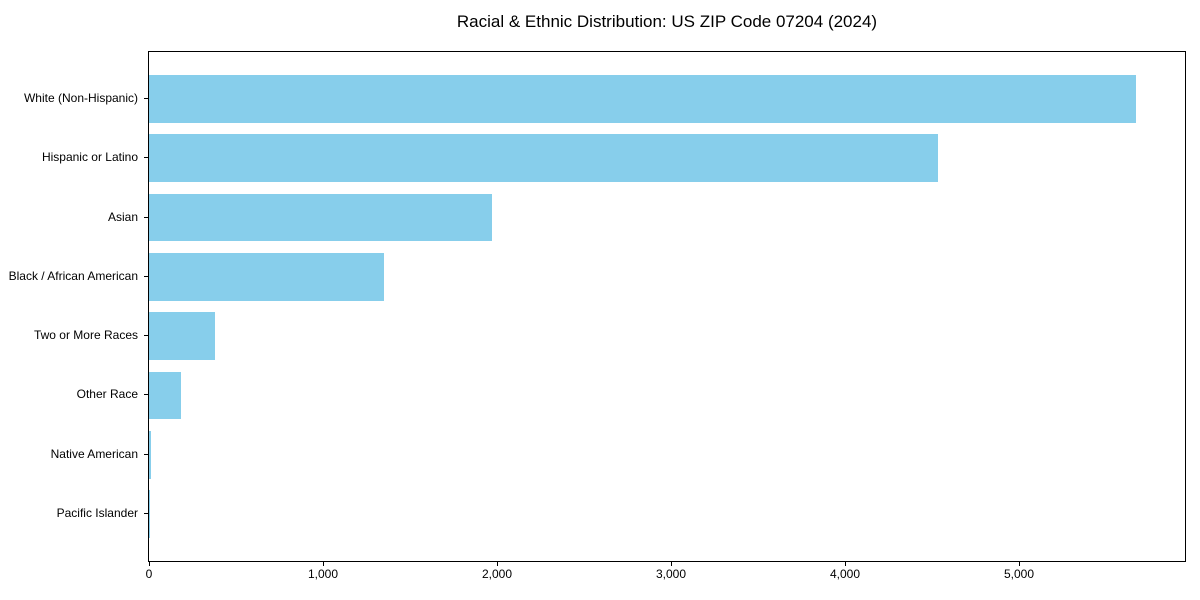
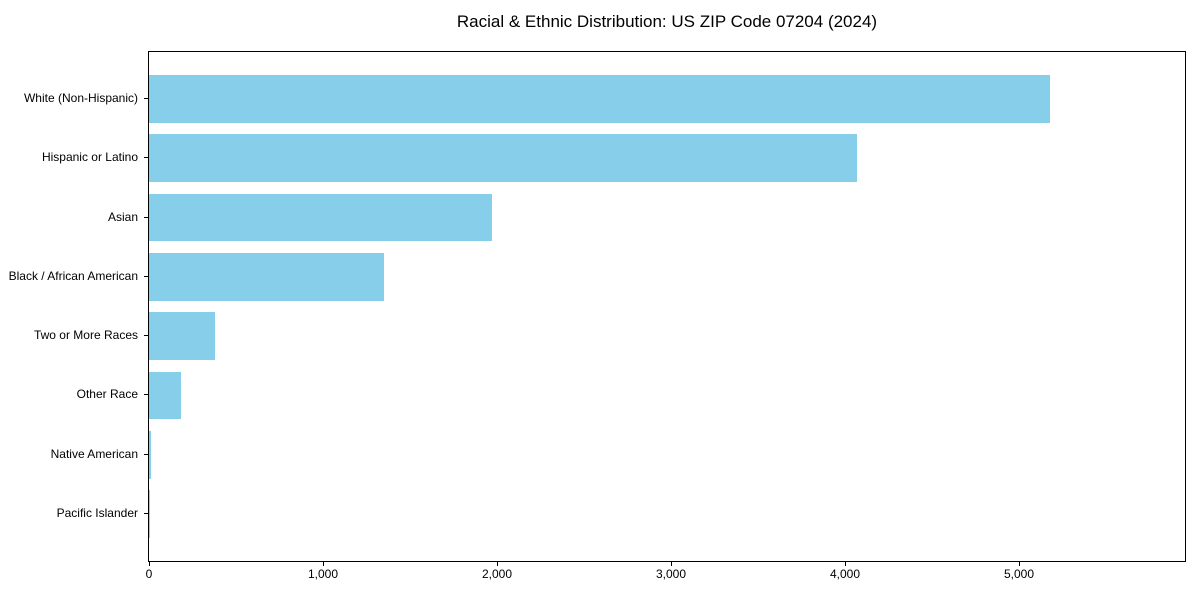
White (Non-Hispanic): 5670 -> 5180
Hispanic or Latino: 4540 -> 4070
